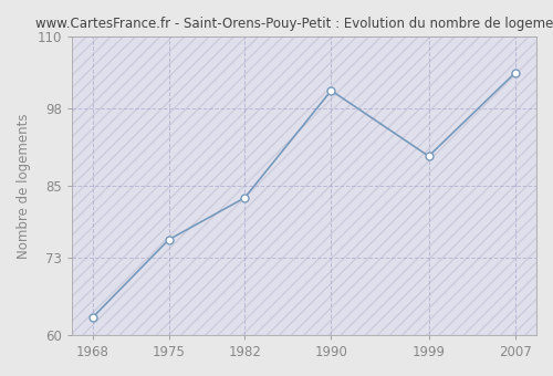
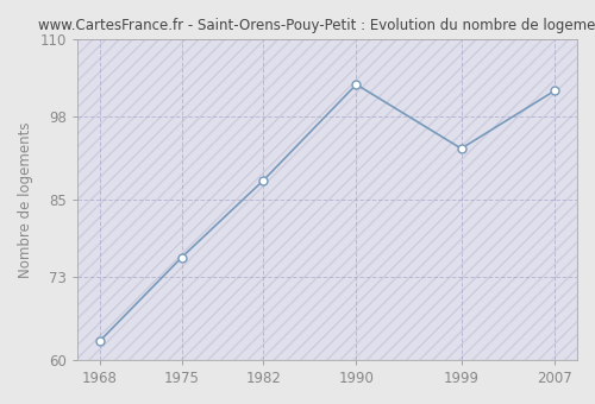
1982: 83 -> 88
1990: 101 -> 103
1999: 90 -> 93
2007: 104 -> 102
